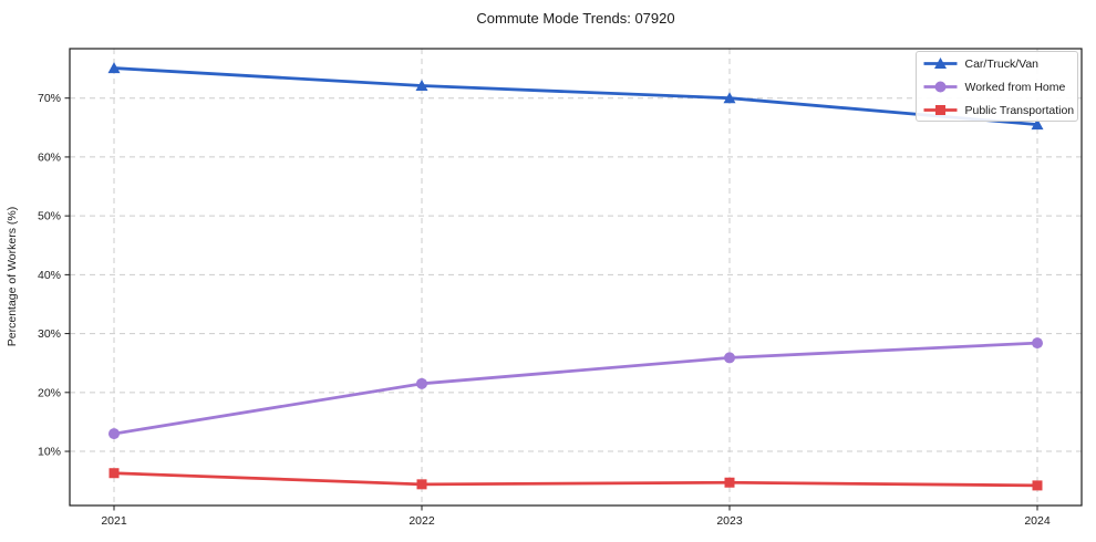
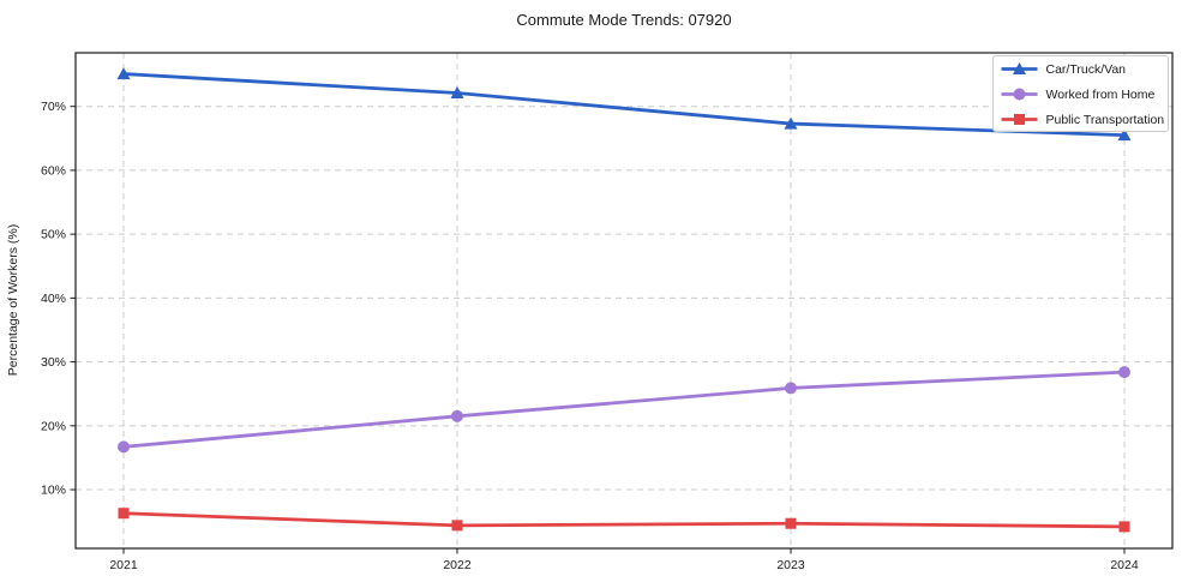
Worked from Home/2021: 13% -> 17%
Car/Truck/Van/2023: 70% -> 67%
